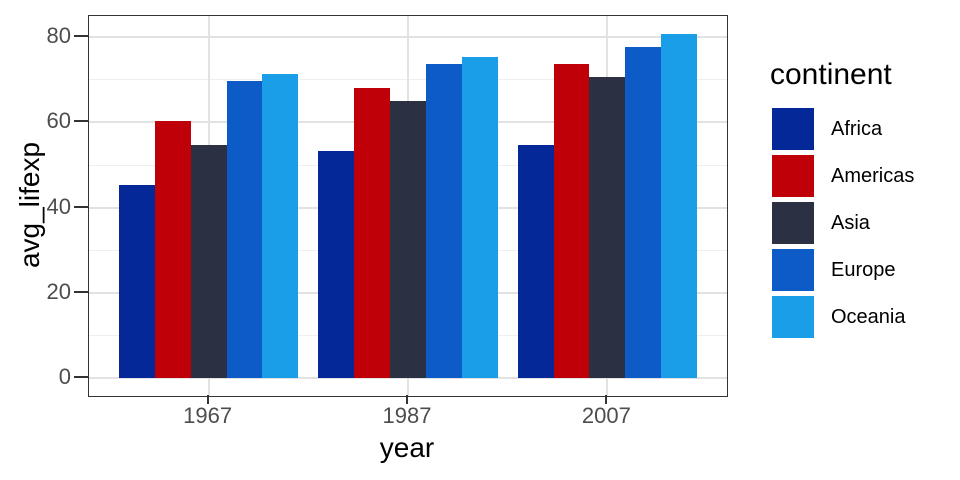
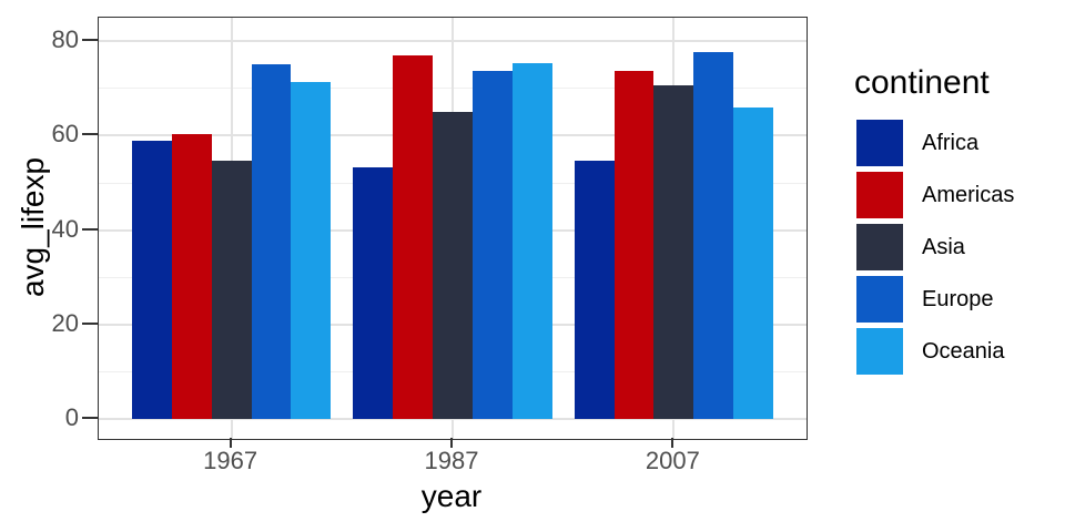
Africa/1967: 45 -> 59
Europe/1967: 70 -> 75
Americas/1987: 68 -> 77
Oceania/2007: 81 -> 66
